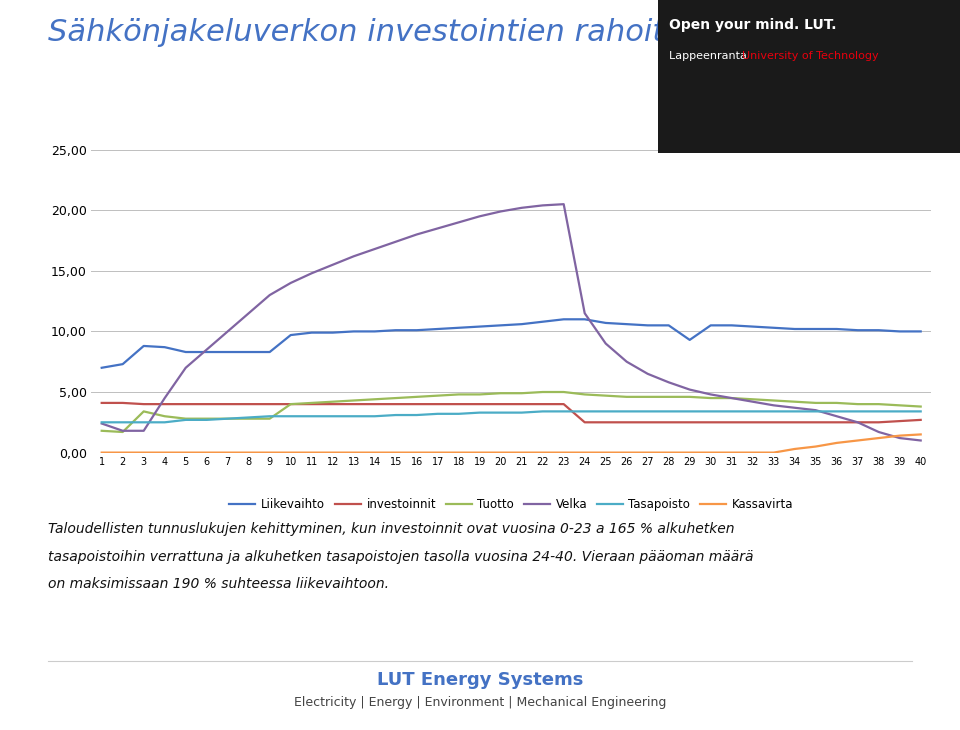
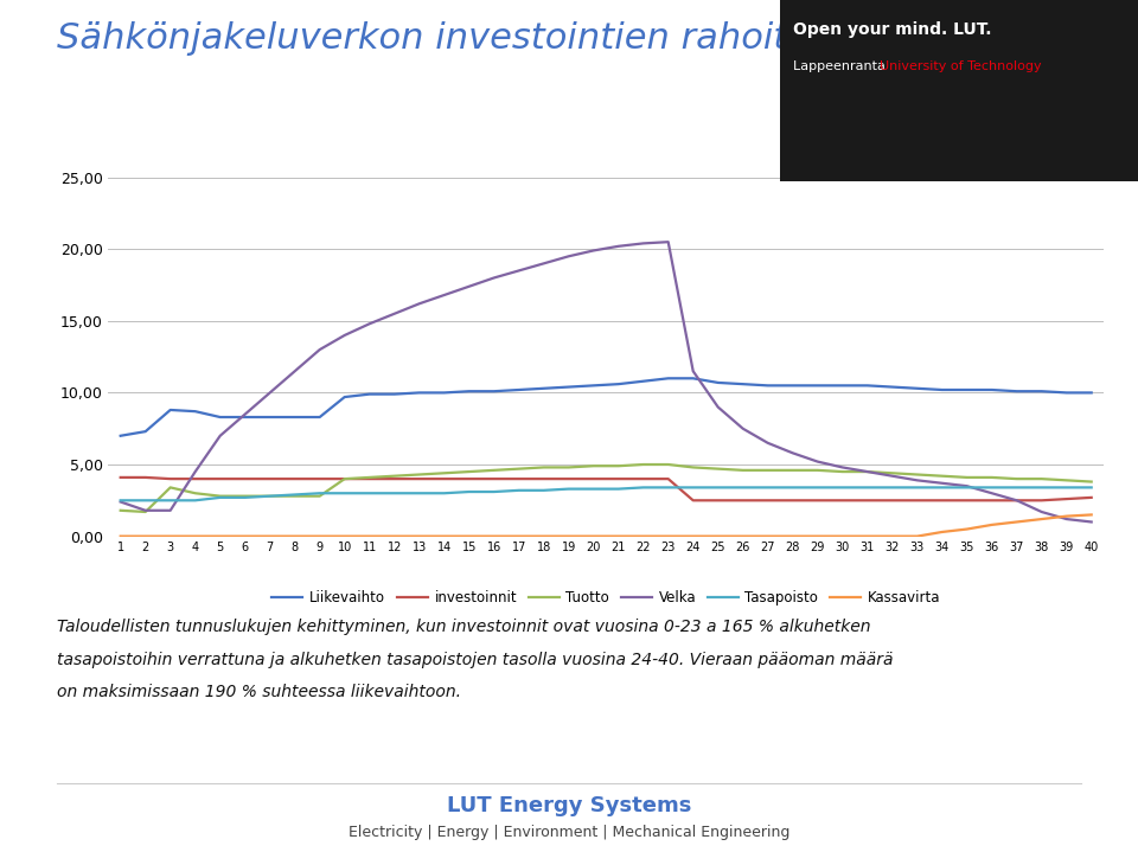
Liikevaihto/29: 9,3 -> 10,5
